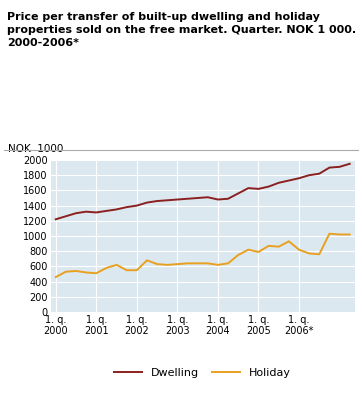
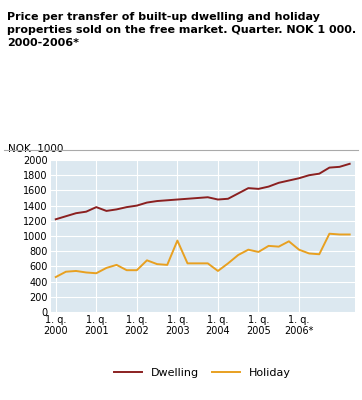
Dwelling/1. q. 2001: 1310 -> 1380
Holiday/1. q. 2003: 630 -> 940
Holiday/1. q. 2004: 620 -> 540
